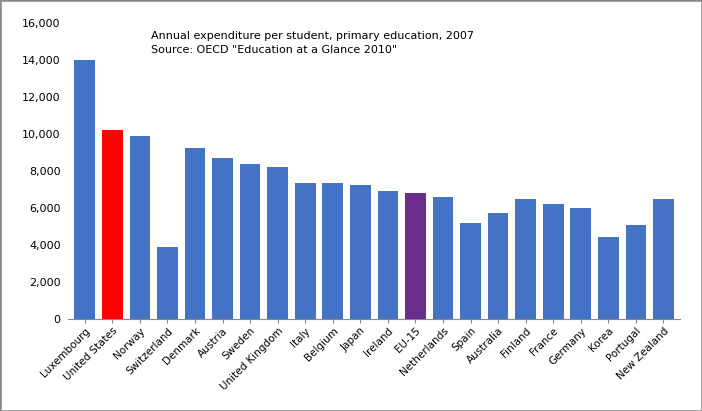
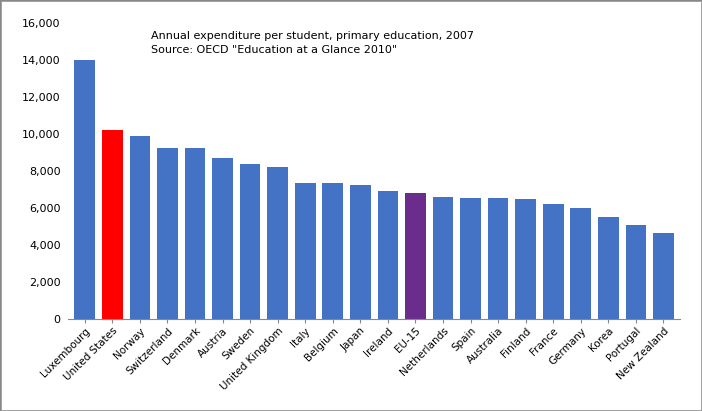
Switzerland: 3,900 -> 9,200
Spain: 5,200 -> 6,500
Australia: 5,700 -> 6,500
Korea: 4,400 -> 5,500
New Zealand: 6,500 -> 4,600
